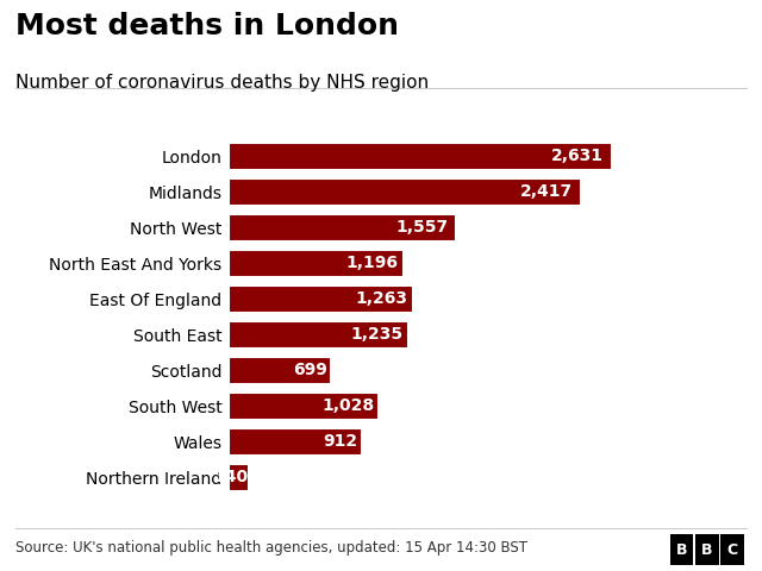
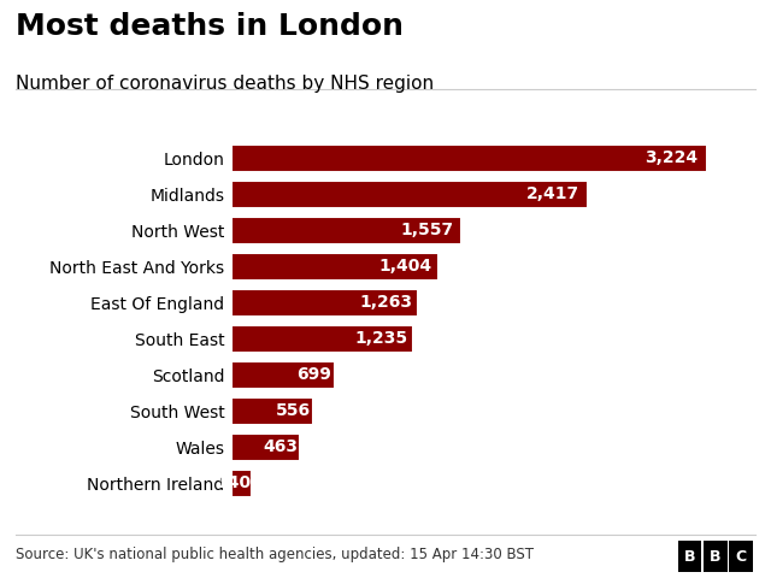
London: 2,631 -> 3,224
North East And Yorks: 1,196 -> 1,404
South West: 1,028 -> 556
Wales: 912 -> 463
